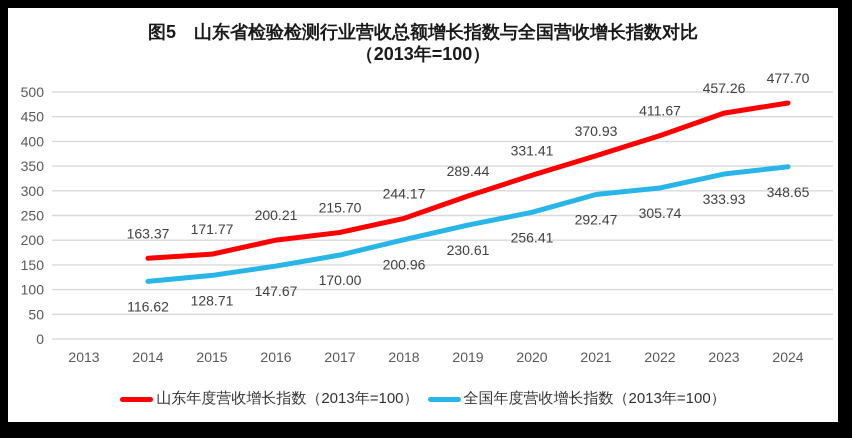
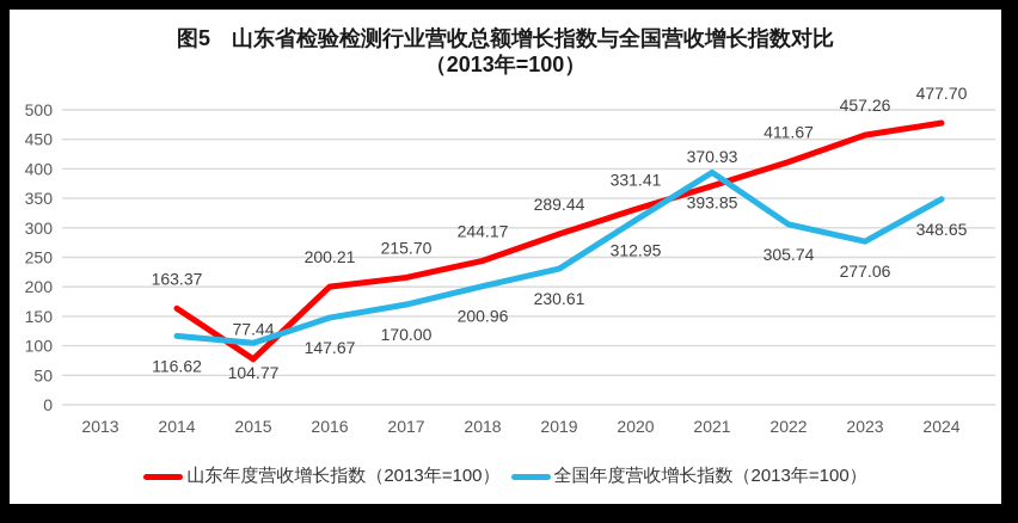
山东年度营收增长指数（2013年=100）/2015: 171.77 -> 77.44
全国年度营收增长指数（2013年=100）/2015: 128.71 -> 104.77
全国年度营收增长指数（2013年=100）/2020: 256.41 -> 312.95
全国年度营收增长指数（2013年=100）/2021: 292.47 -> 393.85
全国年度营收增长指数（2013年=100）/2023: 333.93 -> 277.06
